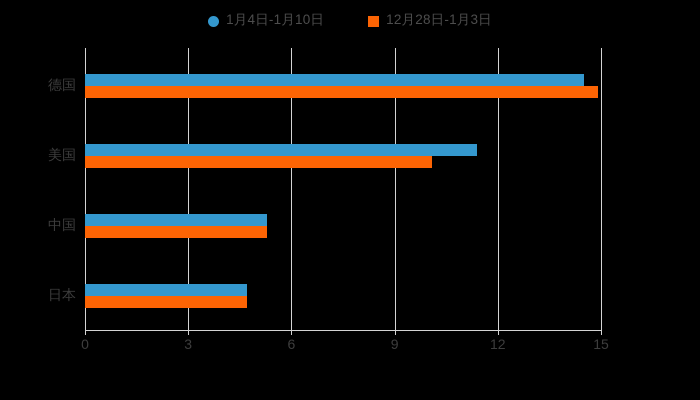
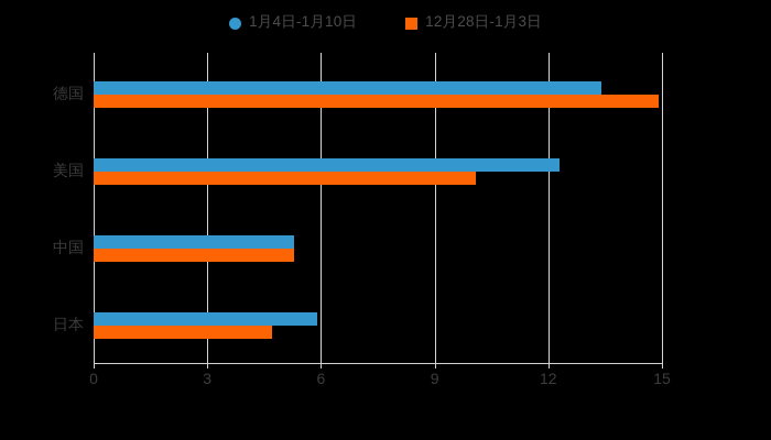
1月4日-1月10日/德国: 14.5 -> 13.4
1月4日-1月10日/美国: 11.4 -> 12.3
1月4日-1月10日/日本: 4.7 -> 5.9
